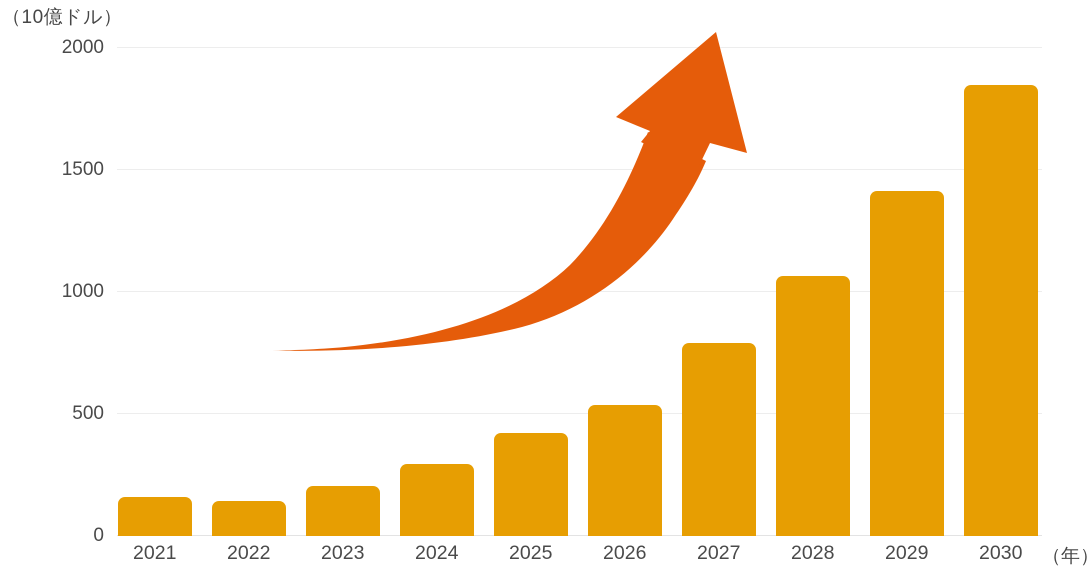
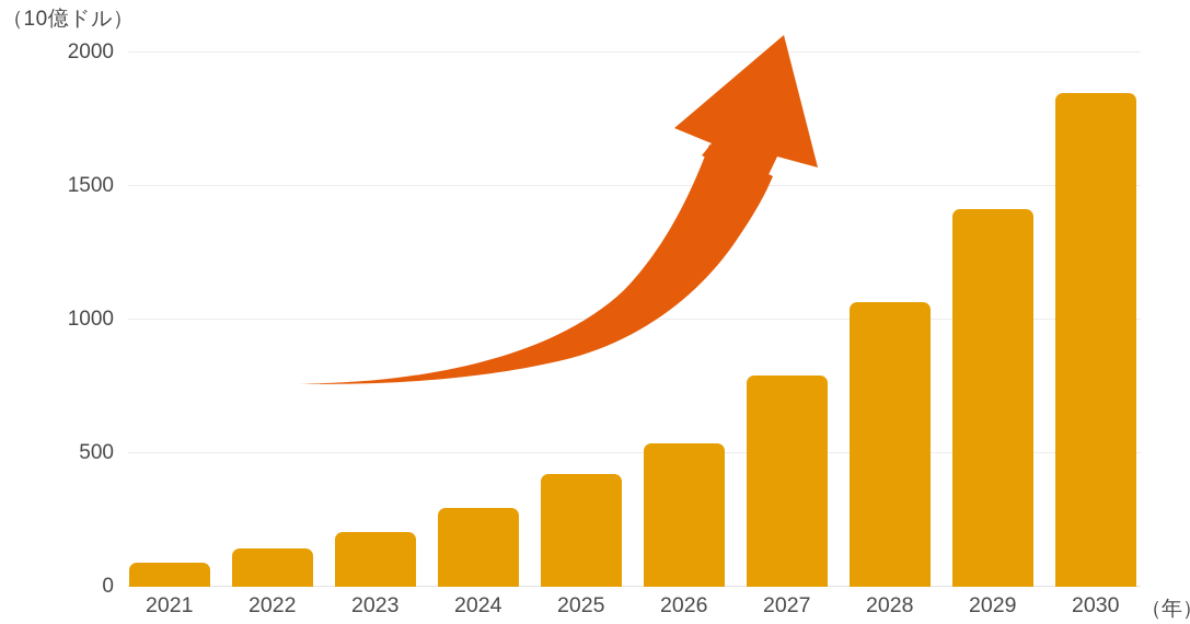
2021: 160 -> 90
